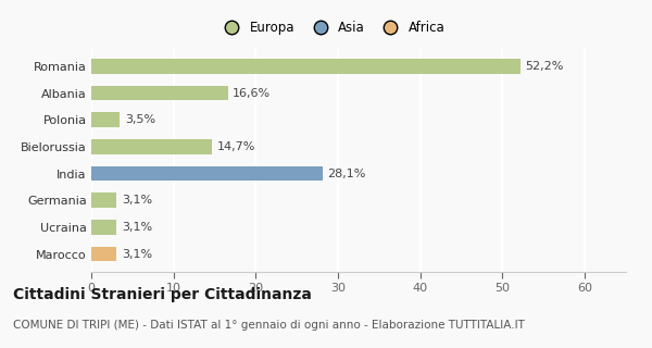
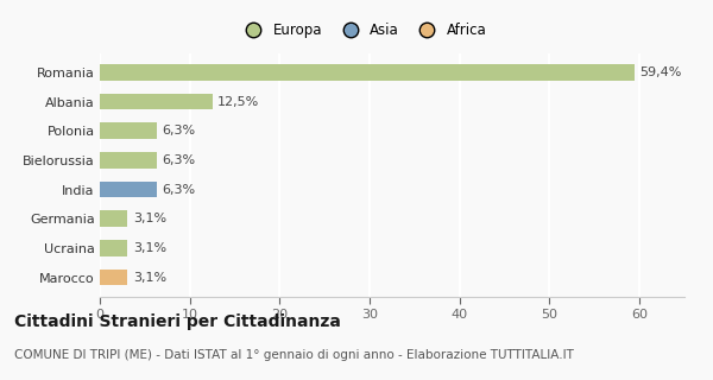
Romania: 52,2% -> 59,4%
Albania: 16,6% -> 12,5%
Polonia: 3,5% -> 6,3%
Bielorussia: 14,7% -> 6,3%
India: 28,1% -> 6,3%
